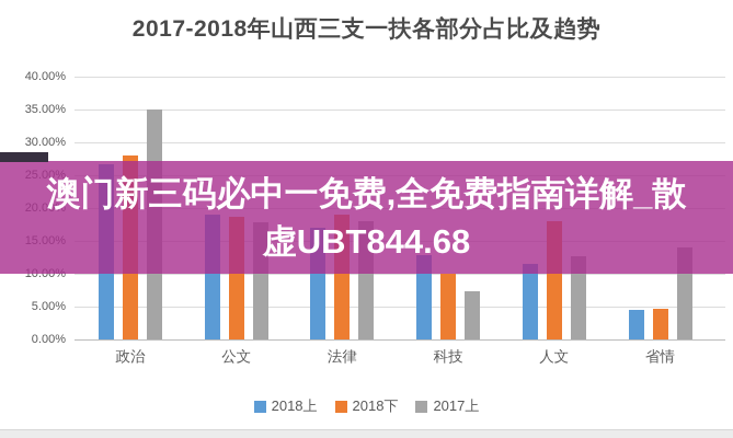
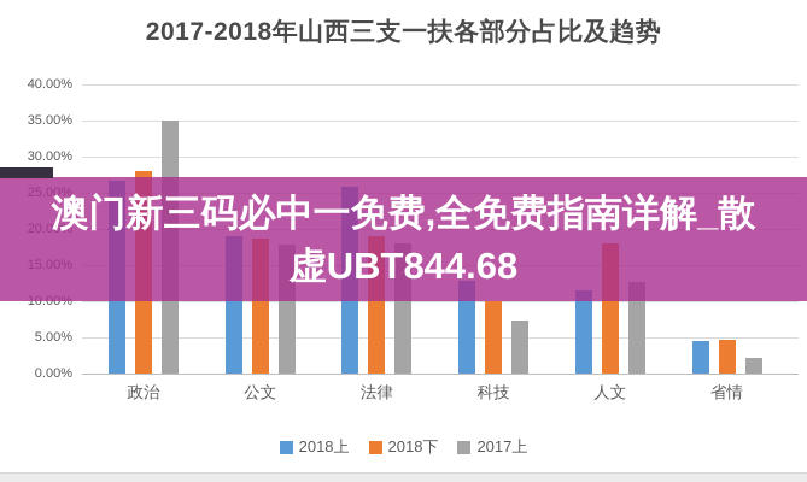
2018上/法律: 17% -> 26%
2017上/省情: 14% -> 2%
